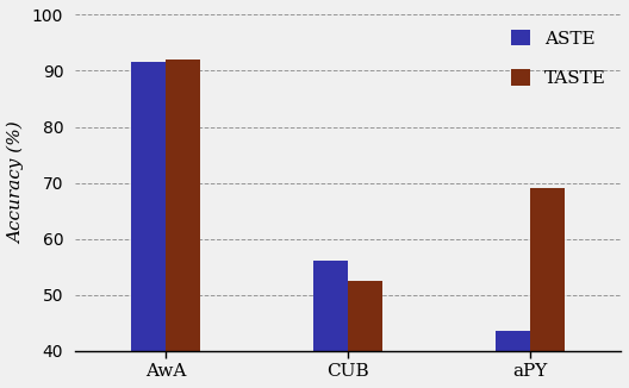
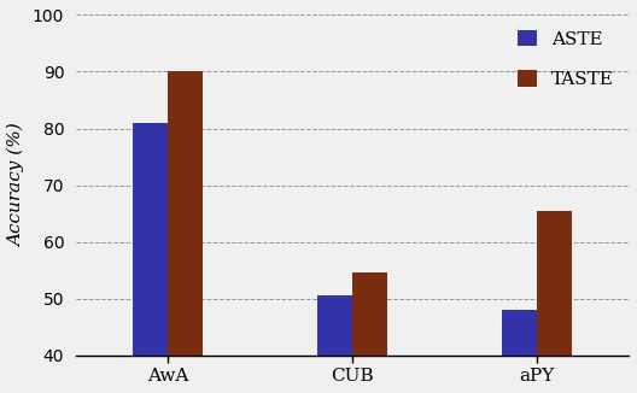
ASTE/AwA: 91.5 -> 81.0
TASTE/AwA: 92.0 -> 90.0
ASTE/CUB: 56.0 -> 50.5
TASTE/CUB: 52.5 -> 54.5
ASTE/aPY: 43.5 -> 48.0
TASTE/aPY: 69.0 -> 65.5
